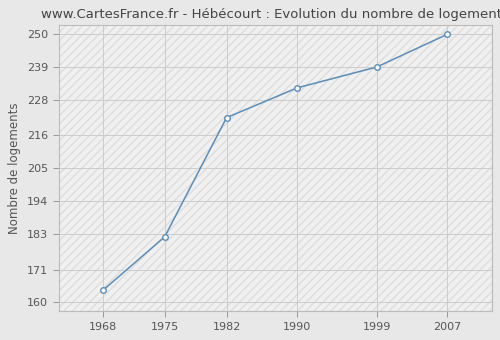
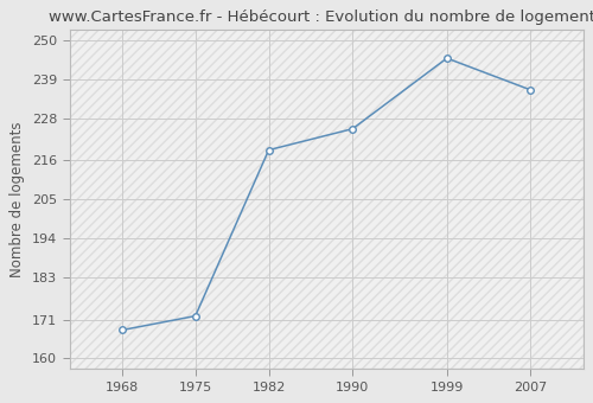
1968: 164 -> 168
1975: 182 -> 172
1982: 222 -> 219
1990: 232 -> 225
1999: 239 -> 245
2007: 250 -> 236
